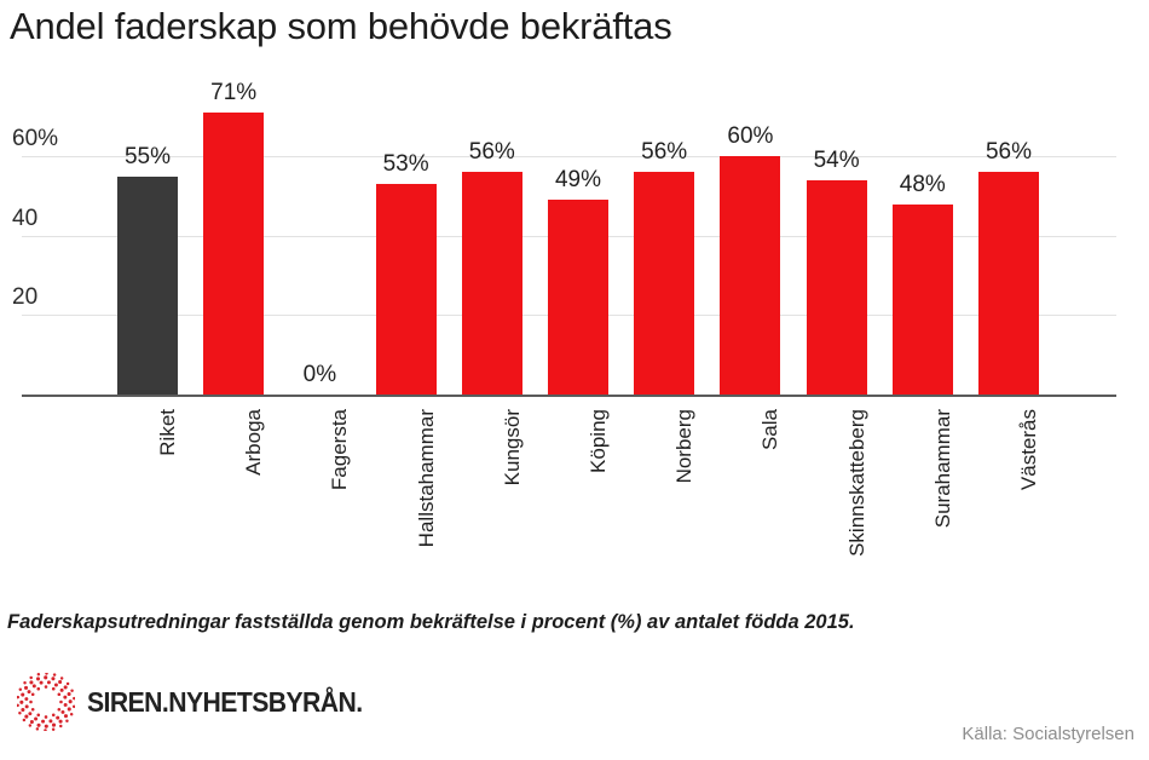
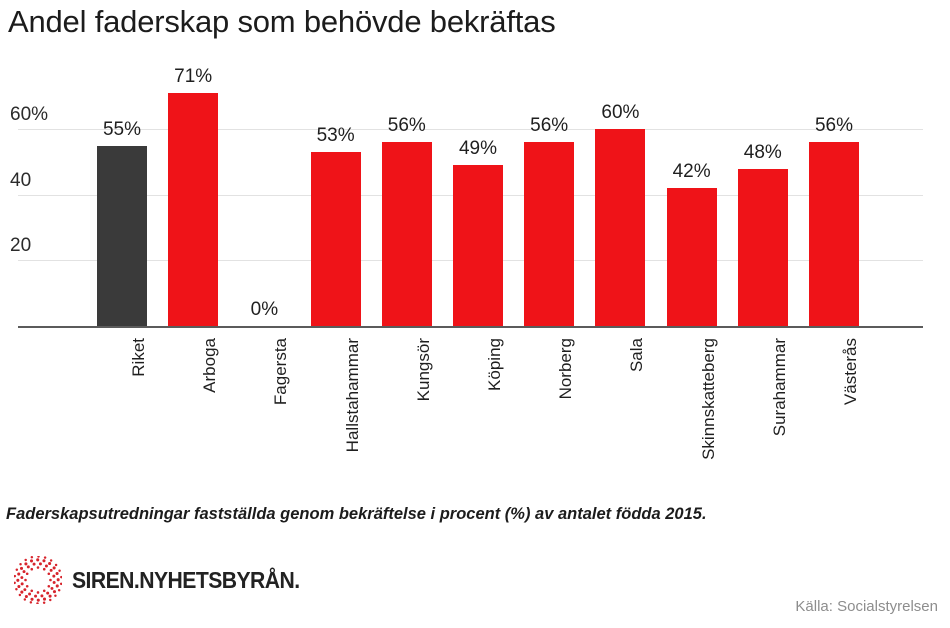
Skinnskatteberg: 54% -> 42%
